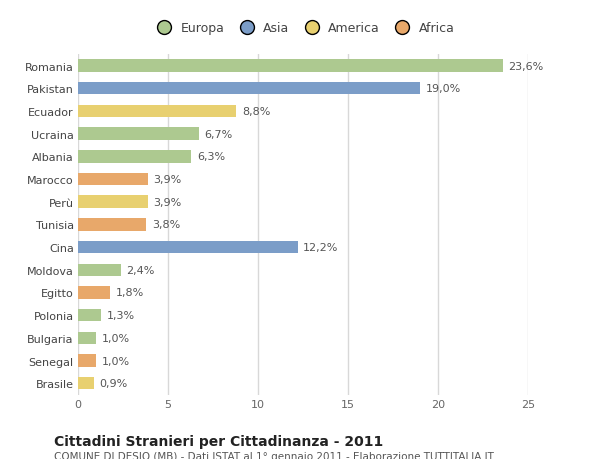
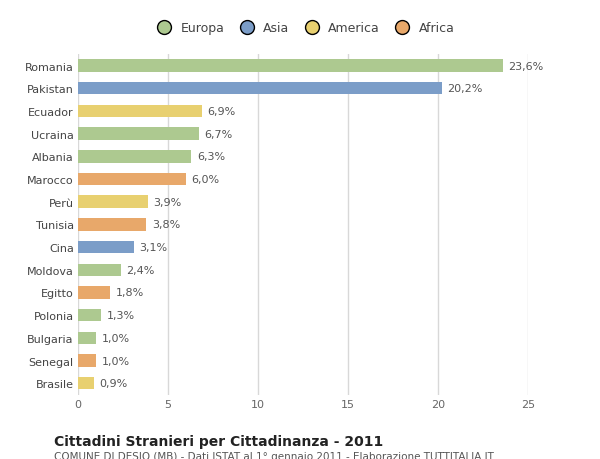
Pakistan: 19,0% -> 20,2%
Ecuador: 8,8% -> 6,9%
Marocco: 3,9% -> 6,0%
Cina: 12,2% -> 3,1%
